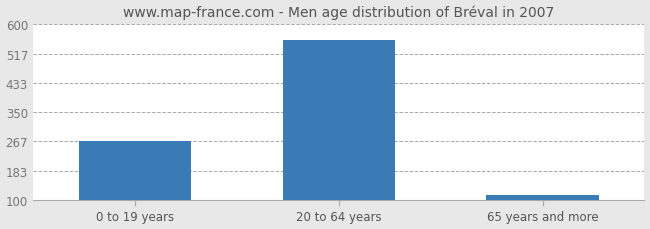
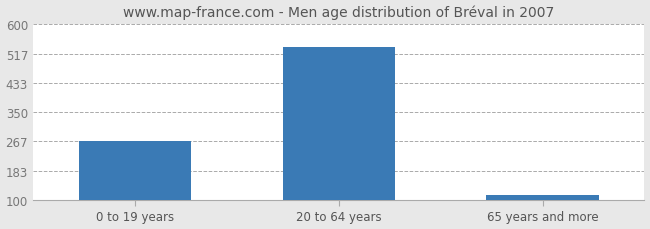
20 to 64 years: 555 -> 537
